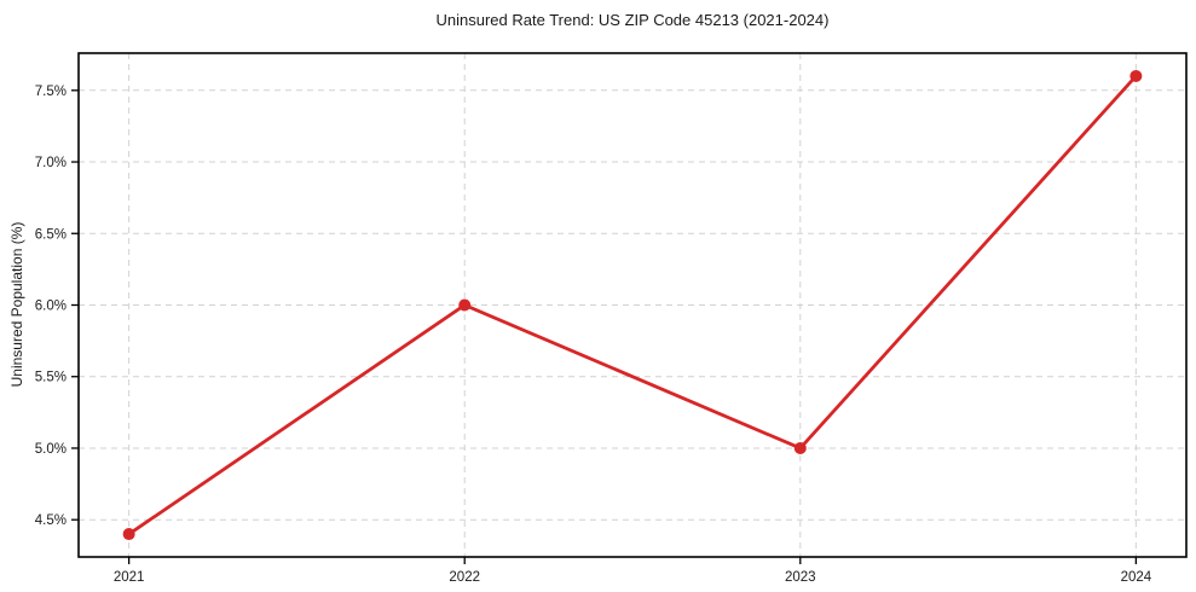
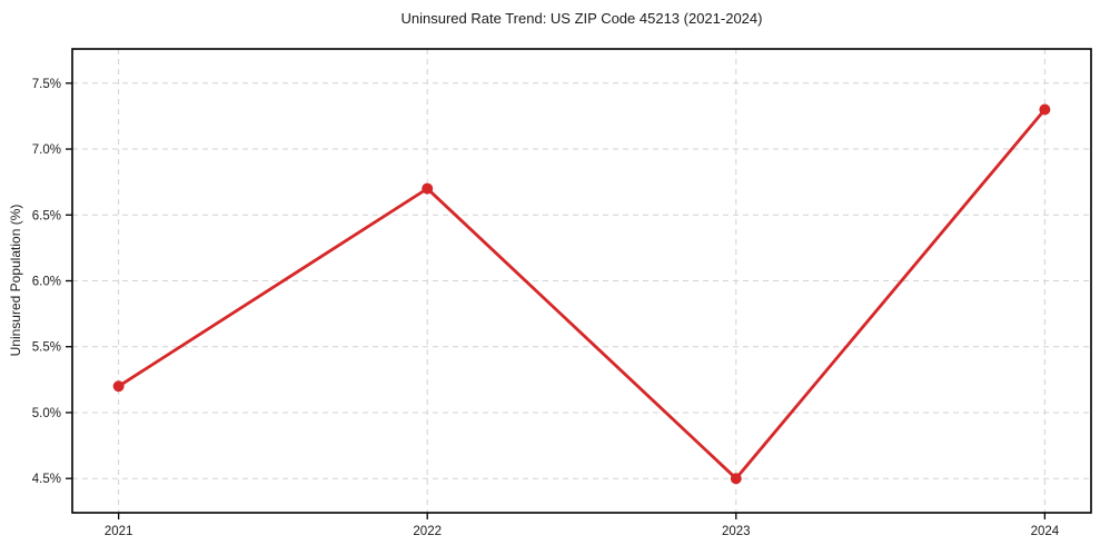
2021: 4.4% -> 5.2%
2022: 6.0% -> 6.7%
2023: 5.0% -> 4.5%
2024: 7.6% -> 7.3%
